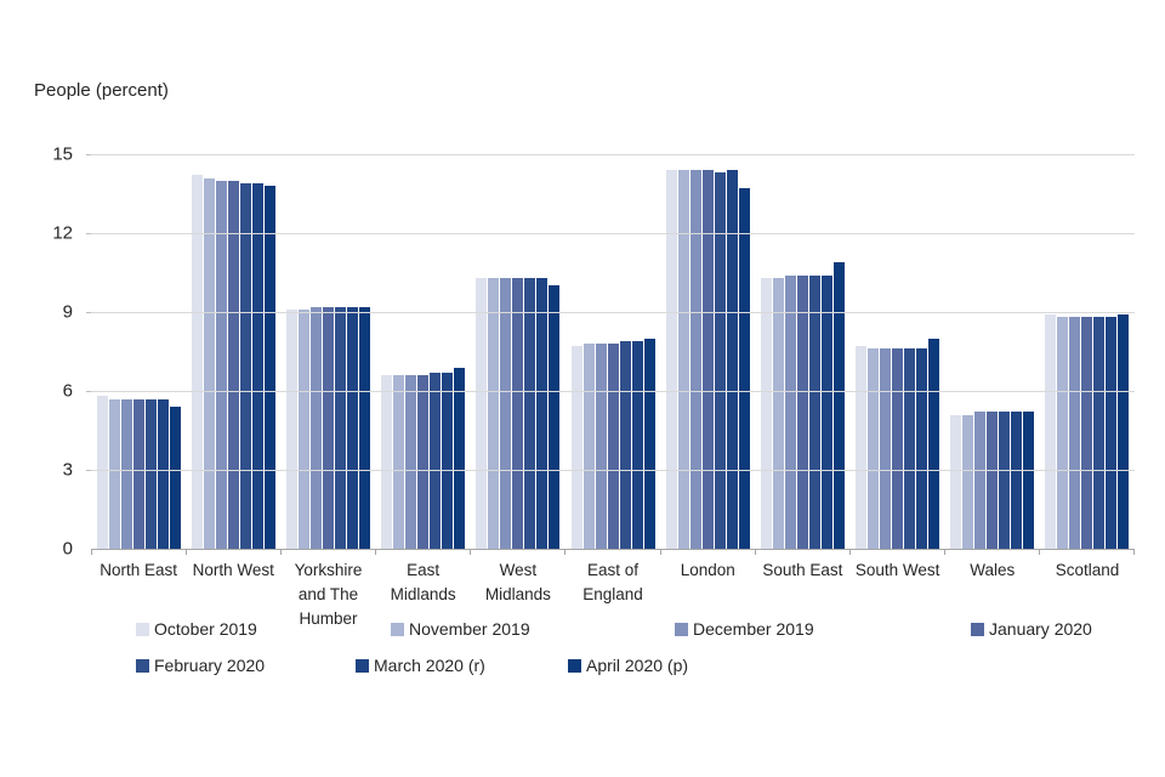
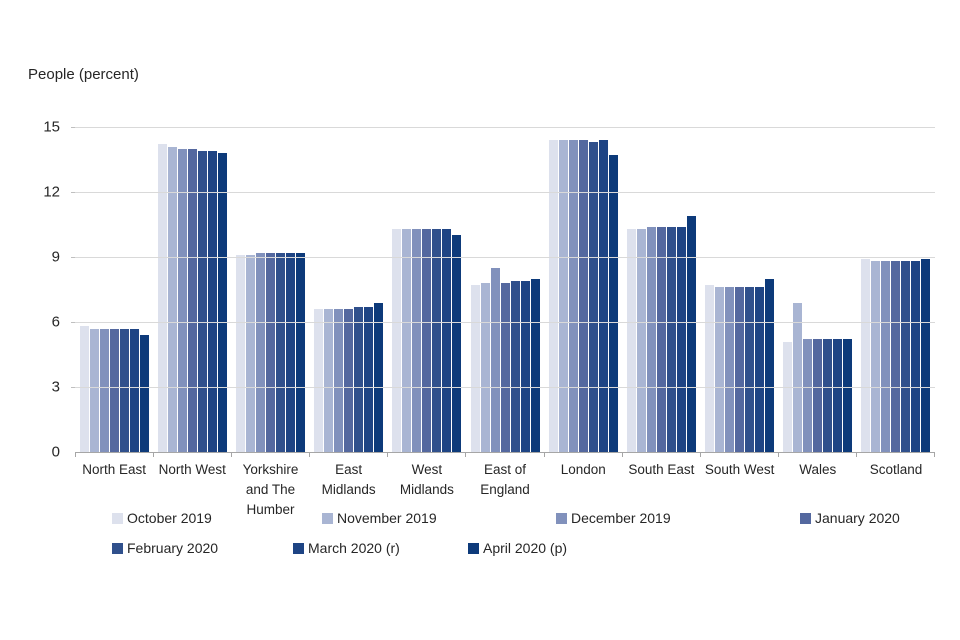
December 2019/East of England: 7.8 -> 8.5
November 2019/Wales: 5.1 -> 6.9
